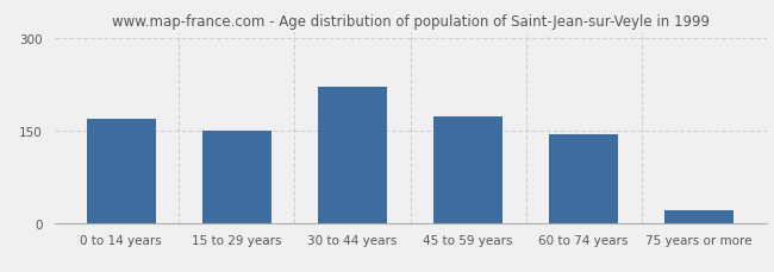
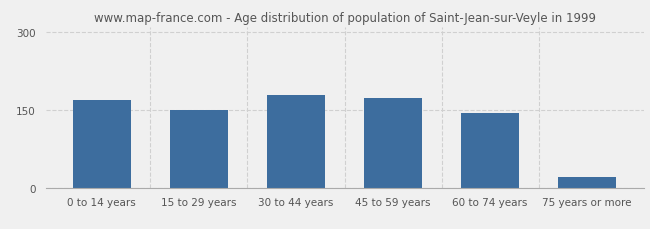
30 to 44 years: 220 -> 179
